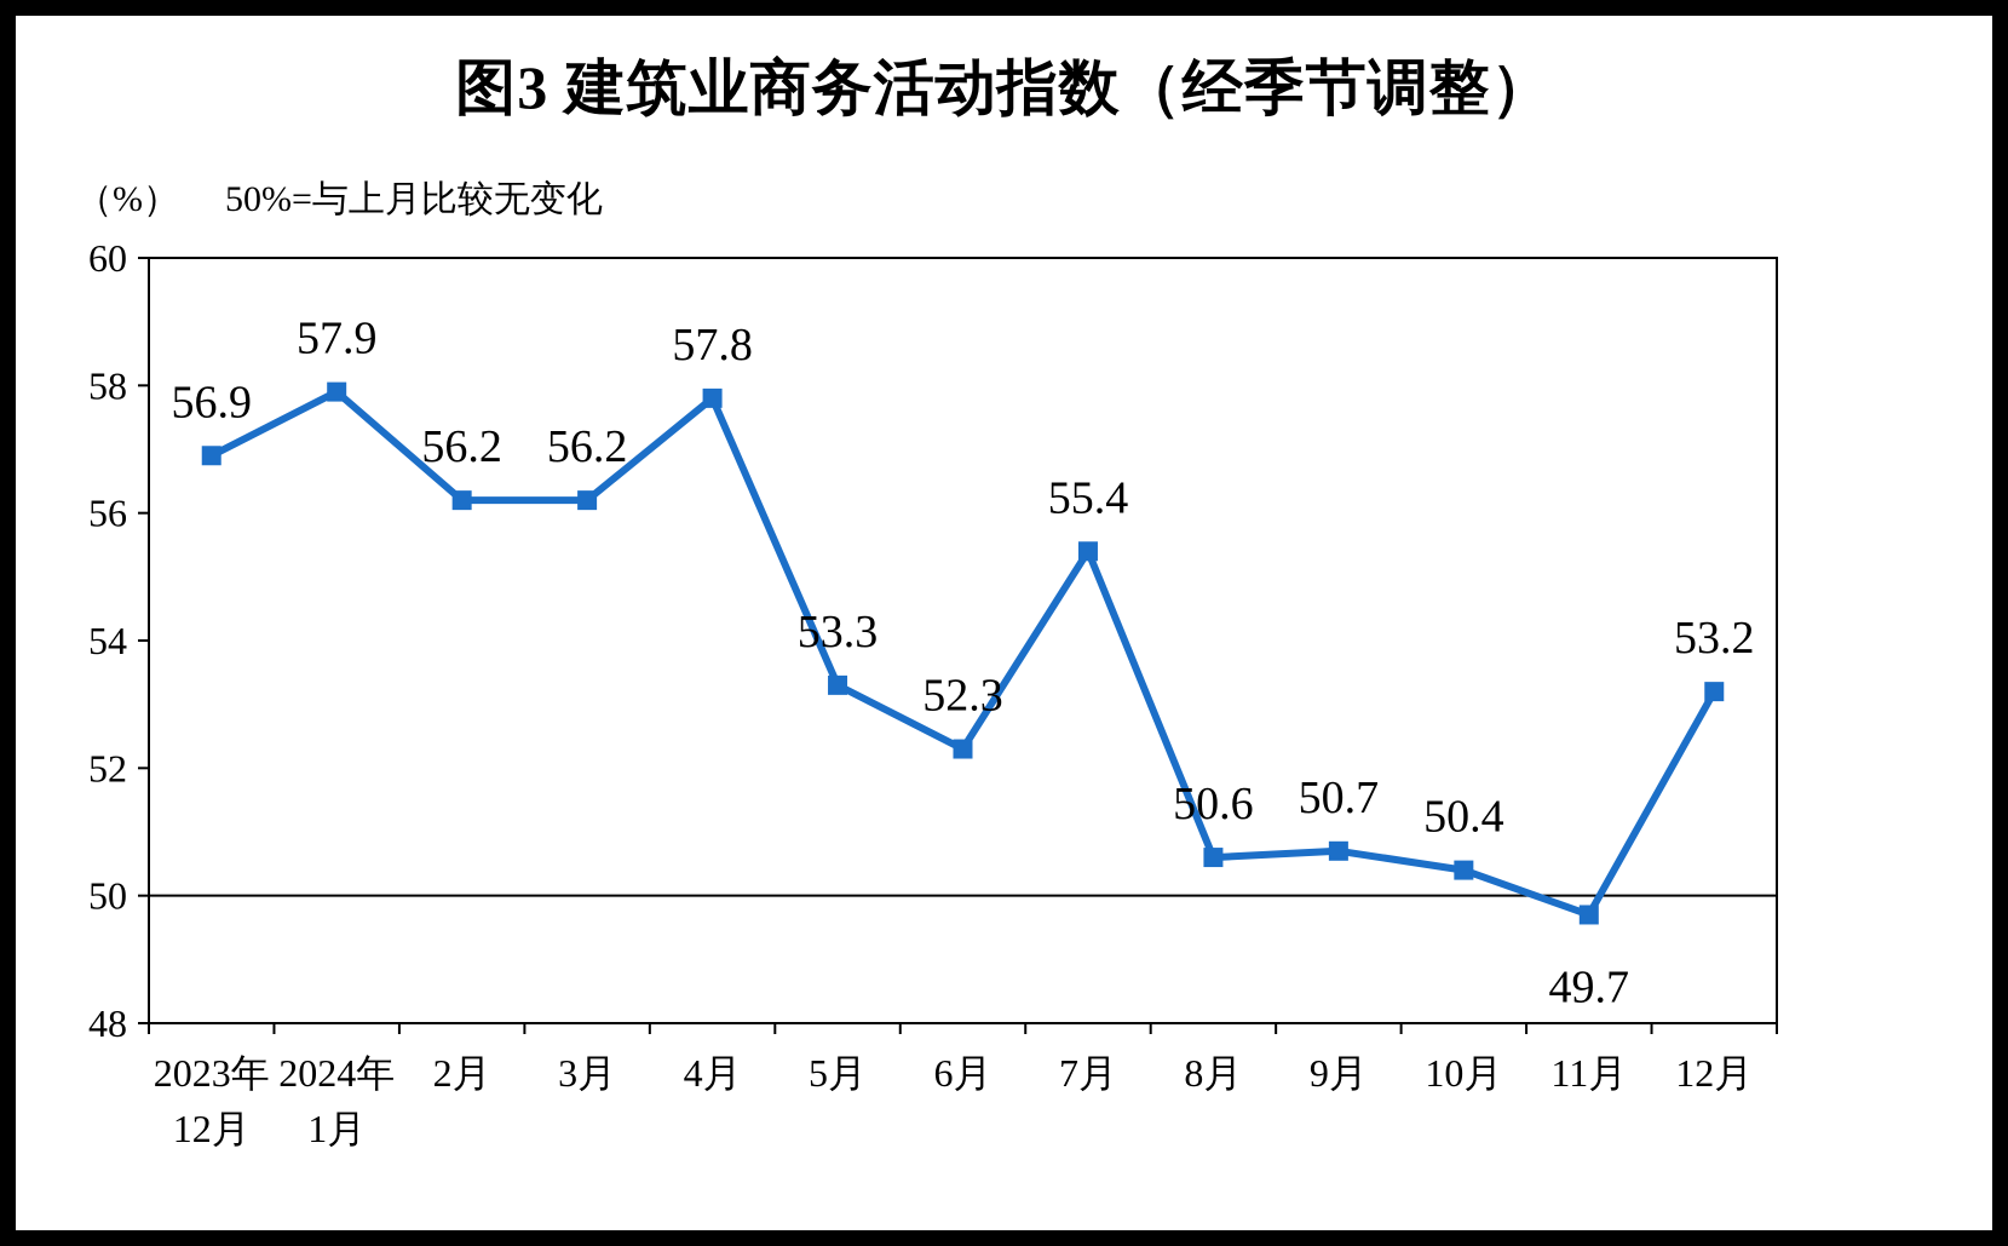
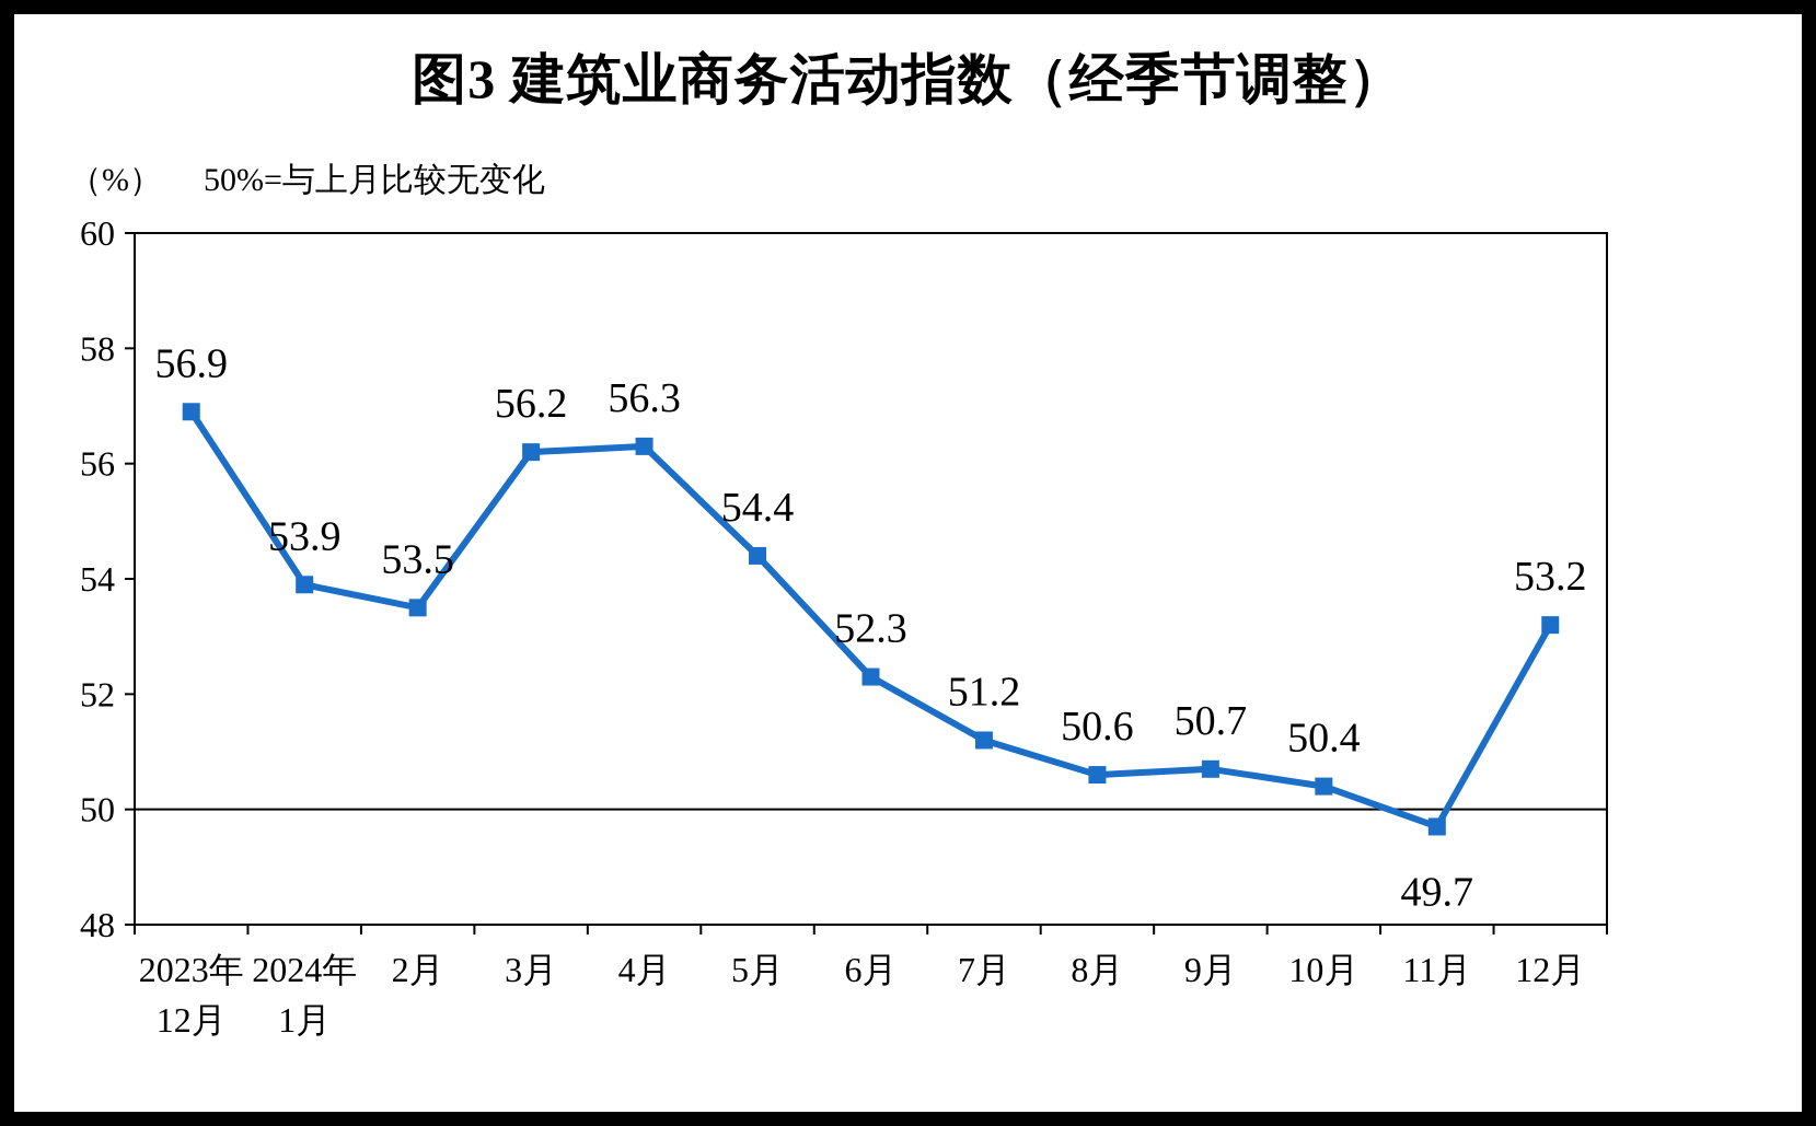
2024年 1月: 57.9 -> 53.9
2月: 56.2 -> 53.5
4月: 57.8 -> 56.3
5月: 53.3 -> 54.4
7月: 55.4 -> 51.2
